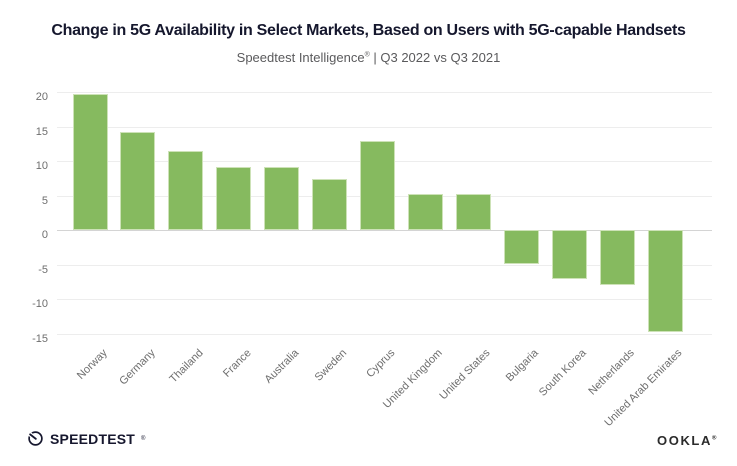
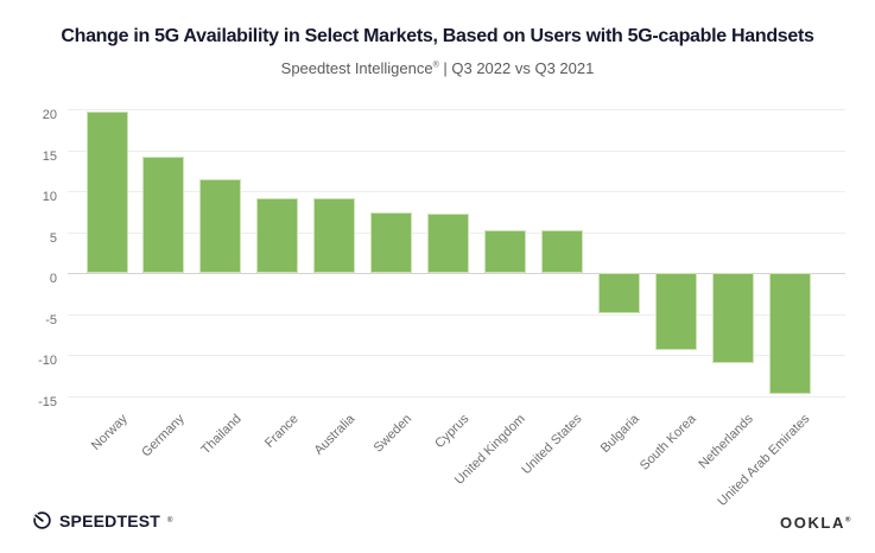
Cyprus: 13 -> 7
South Korea: -7 -> -9
Netherlands: -8 -> -11
